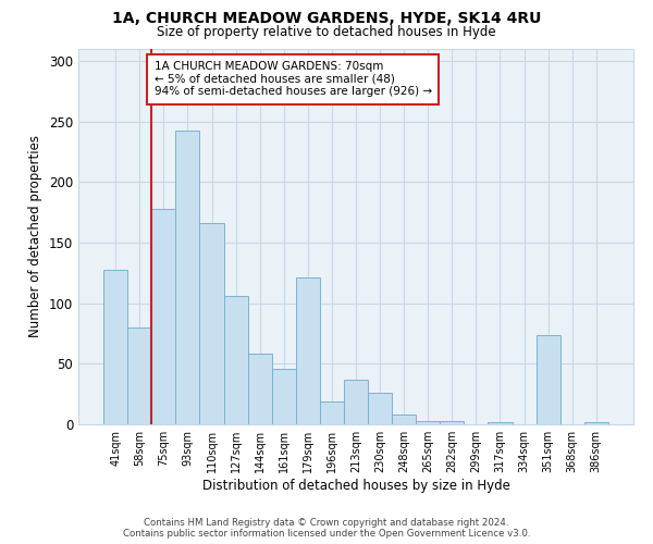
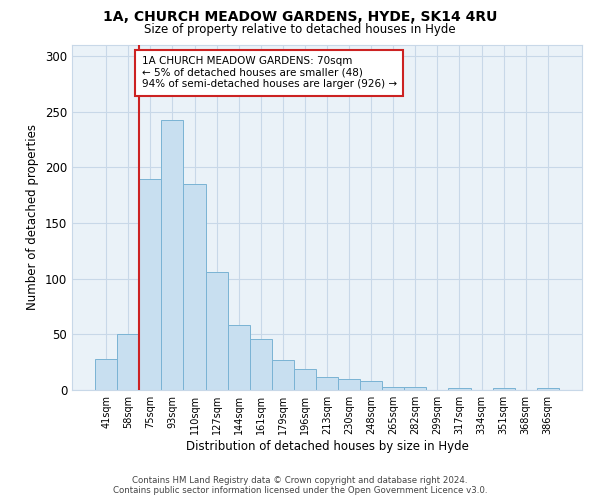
41sqm: 128 -> 28
58sqm: 80 -> 50
75sqm: 178 -> 190
110sqm: 166 -> 185
179sqm: 121 -> 27
213sqm: 37 -> 12
230sqm: 26 -> 10
351sqm: 74 -> 2
